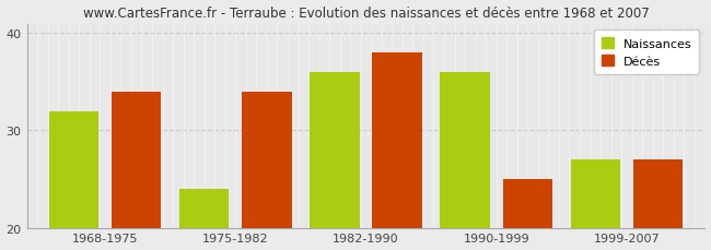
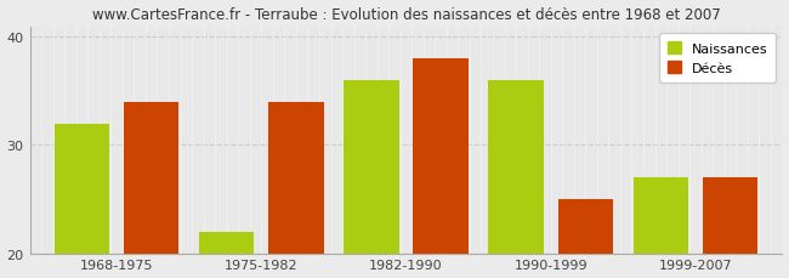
Naissances/1975-1982: 24 -> 22
